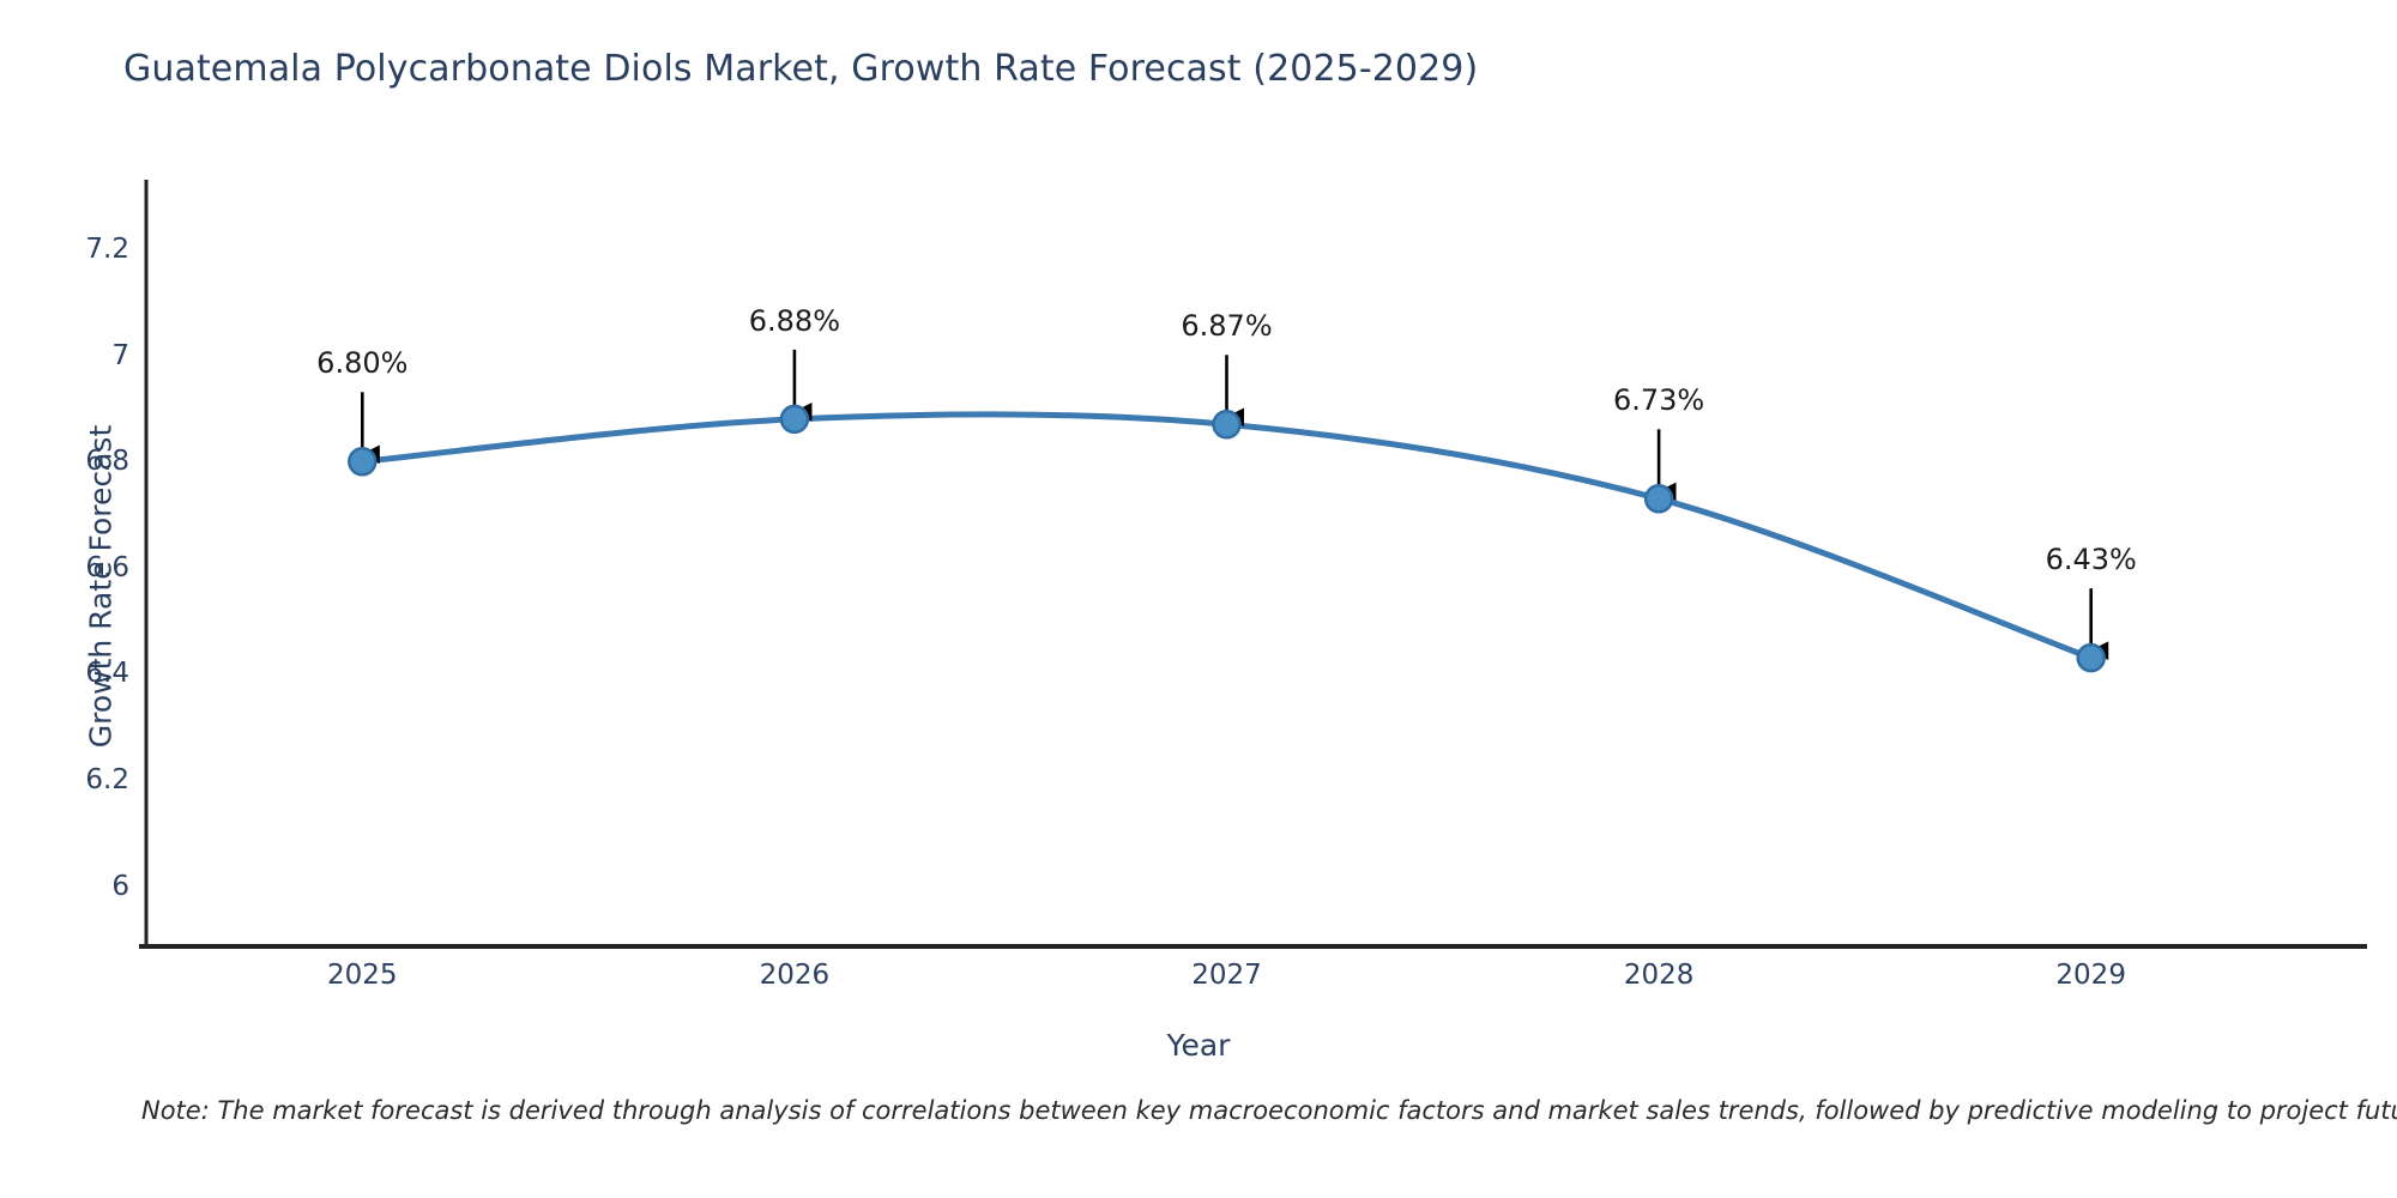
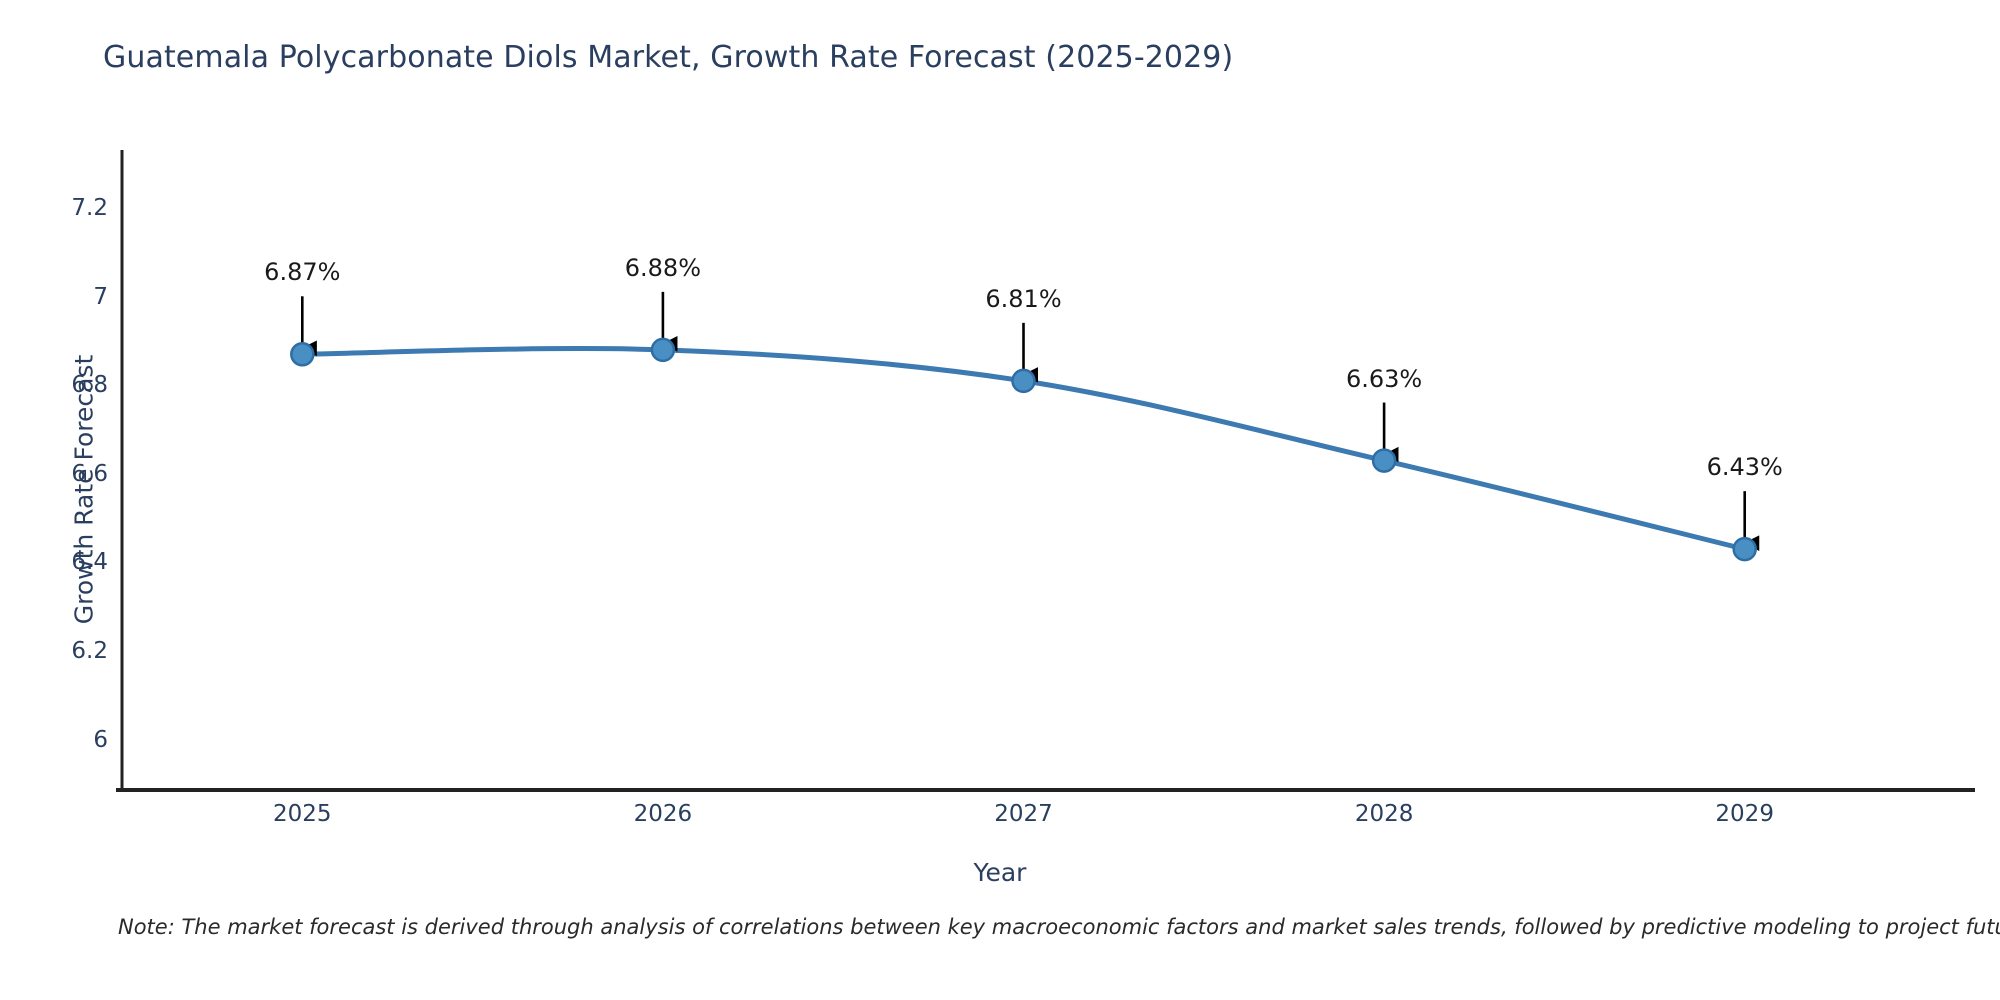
2025: 6.80% -> 6.87%
2027: 6.87% -> 6.81%
2028: 6.73% -> 6.63%
